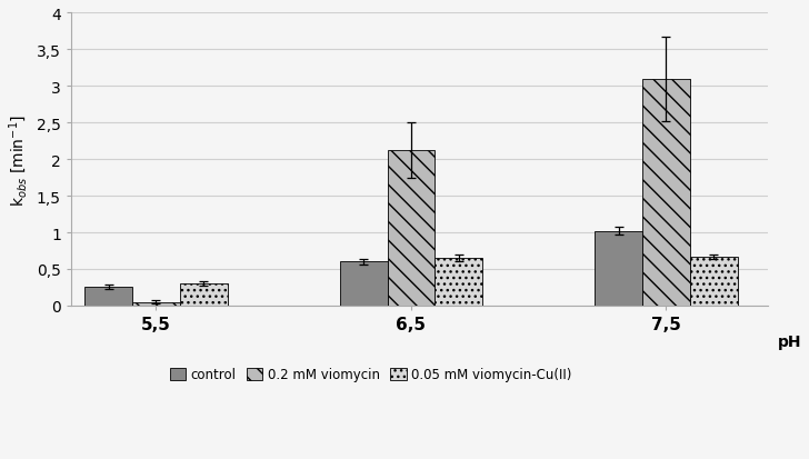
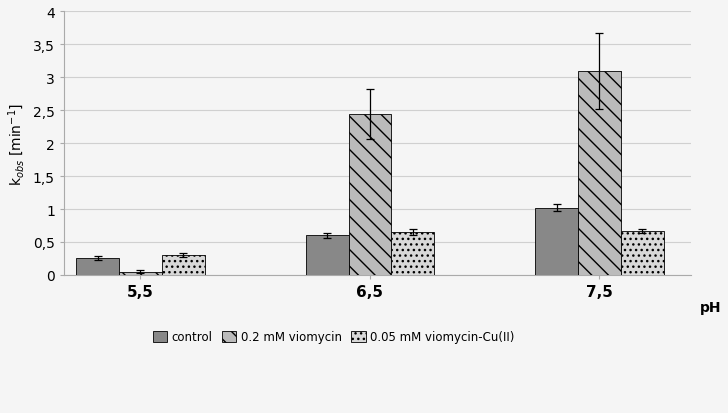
0.2 mM viomycin/6,5: 2,12 -> 2,44
